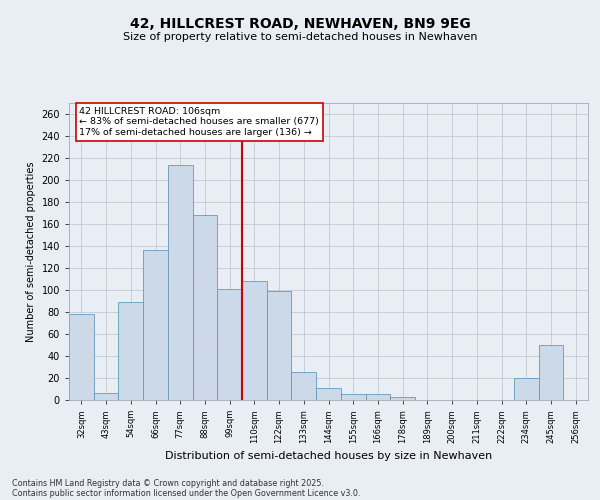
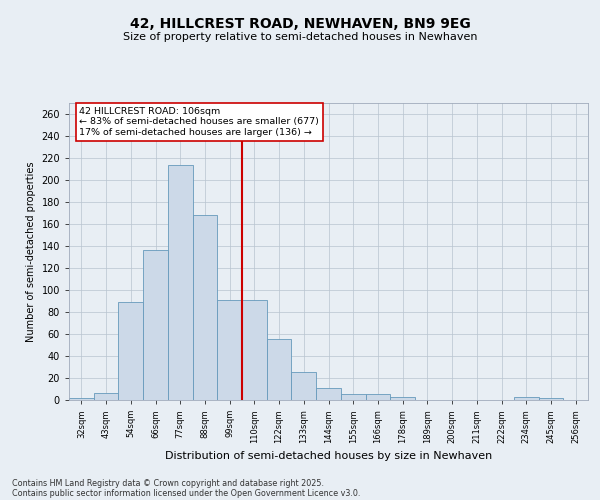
32sqm: 78 -> 2
99sqm: 101 -> 91
110sqm: 108 -> 91
122sqm: 99 -> 55
234sqm: 20 -> 3
245sqm: 50 -> 2
